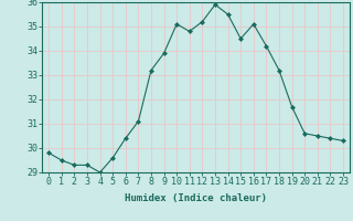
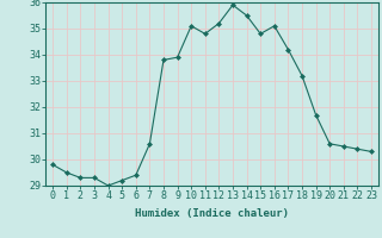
5: 29.6 -> 29.2
6: 30.4 -> 29.4
7: 31.1 -> 30.6
8: 33.2 -> 33.8
15: 34.5 -> 34.8
